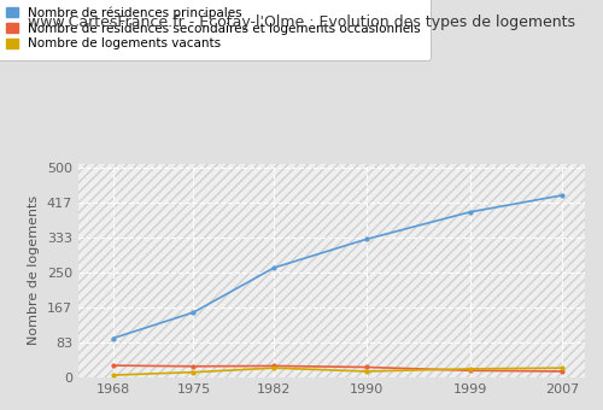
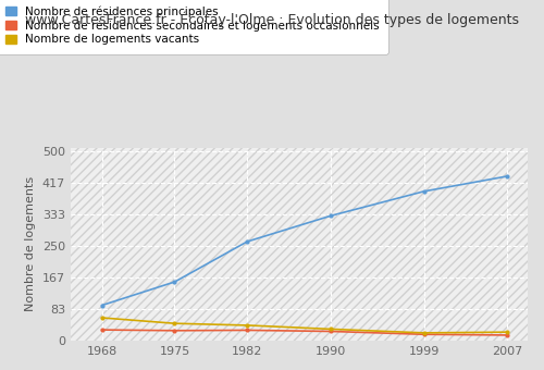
Nombre de logements vacants/1968: 5 -> 60
Nombre de logements vacants/1975: 12 -> 45
Nombre de logements vacants/1982: 22 -> 40
Nombre de logements vacants/1990: 14 -> 30
